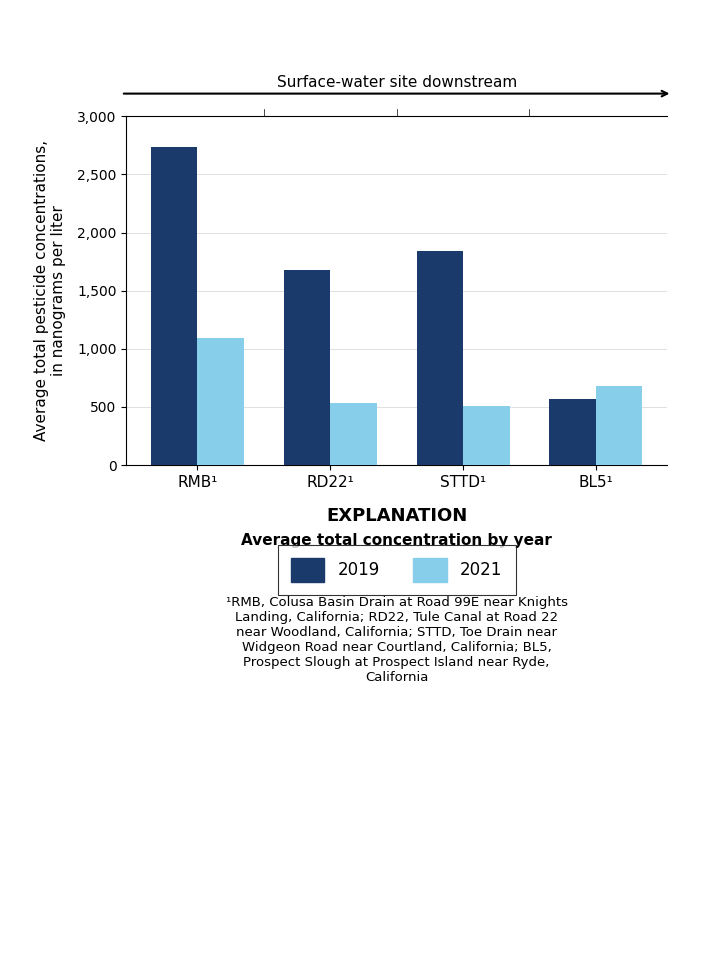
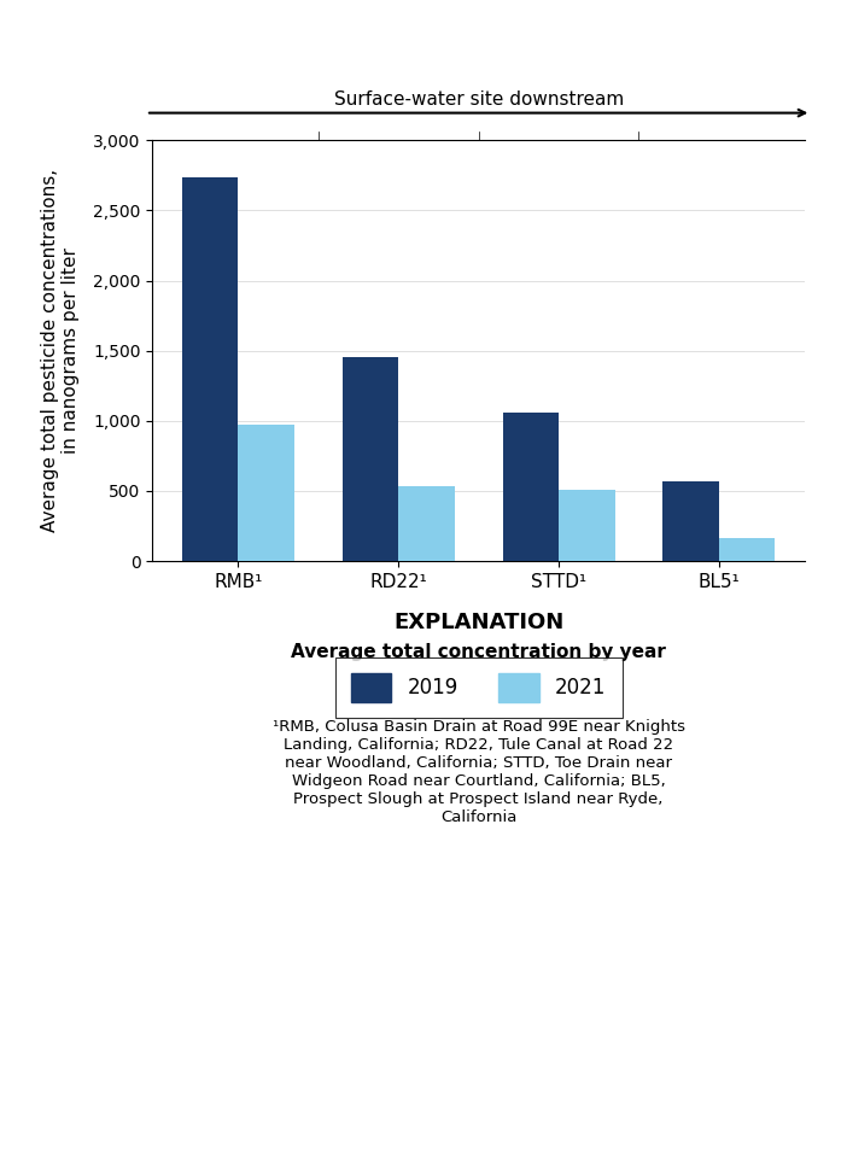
2021/RMB¹: 1,090 -> 980
2019/RD22¹: 1,680 -> 1,460
2019/STTD¹: 1,840 -> 1,060
2021/BL5¹: 680 -> 160
